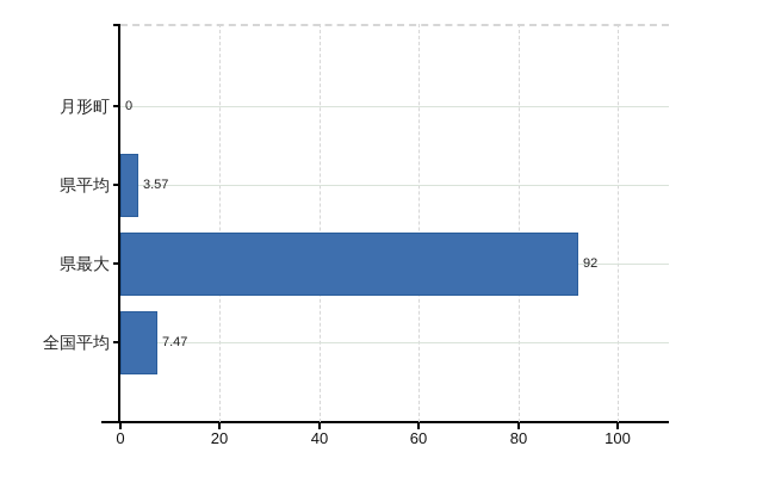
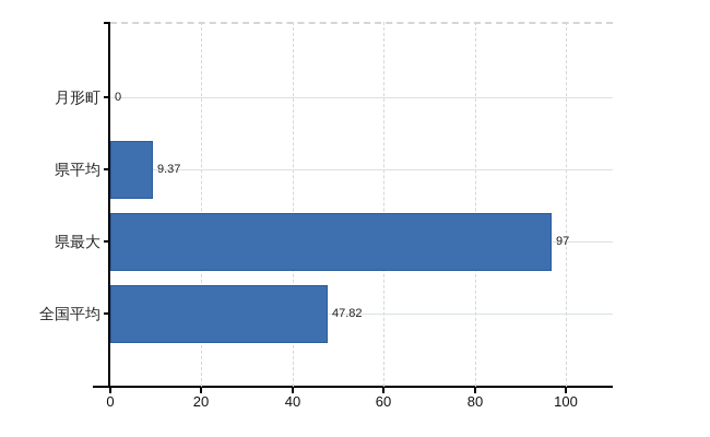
県平均: 3.57 -> 9.37
県最大: 92 -> 97
全国平均: 7.47 -> 47.82
